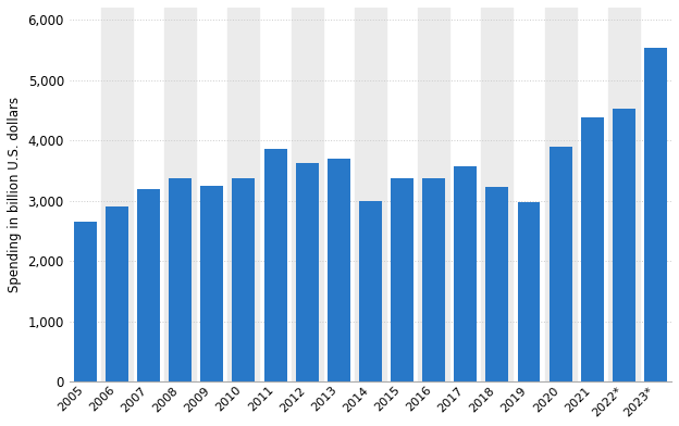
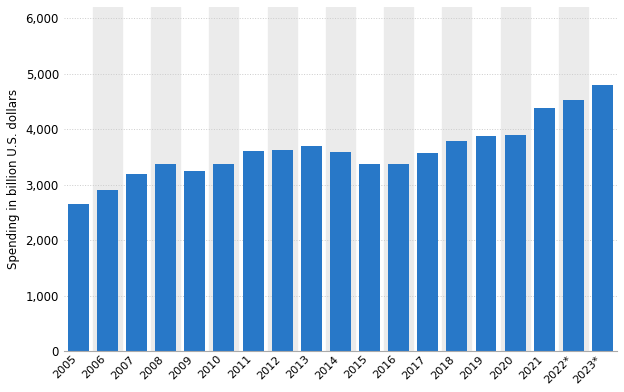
2011: 3,860 -> 3,600
2014: 3,000 -> 3,580
2018: 3,220 -> 3,780
2019: 2,980 -> 3,870
2023*: 5,540 -> 4,800
